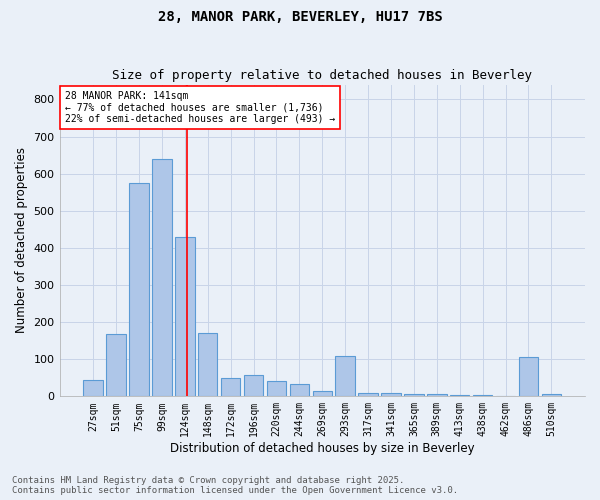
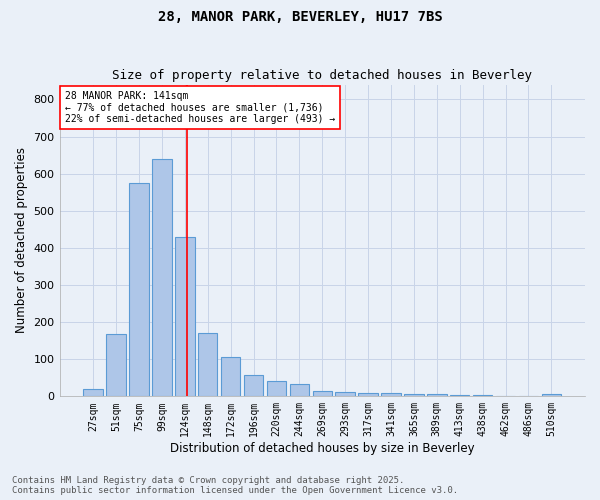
27sqm: 45 -> 20
172sqm: 50 -> 105
293sqm: 110 -> 11
486sqm: 105 -> 1
